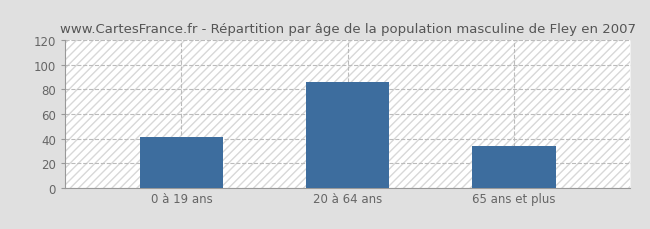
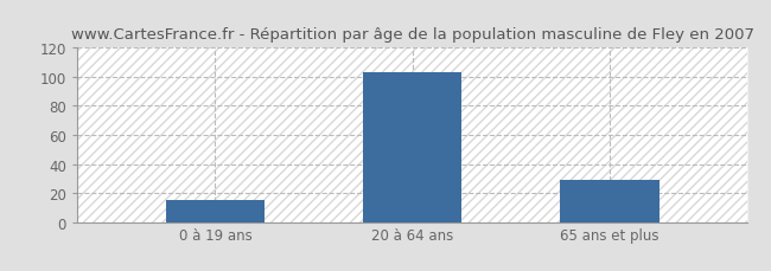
0 à 19 ans: 41 -> 15
20 à 64 ans: 86 -> 103
65 ans et plus: 34 -> 29
